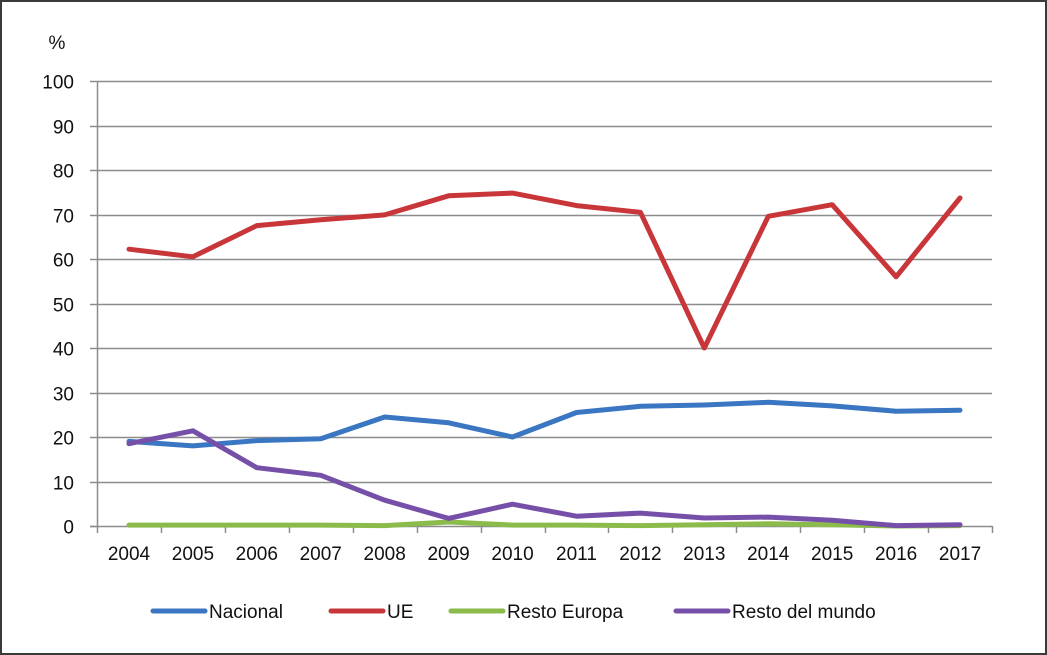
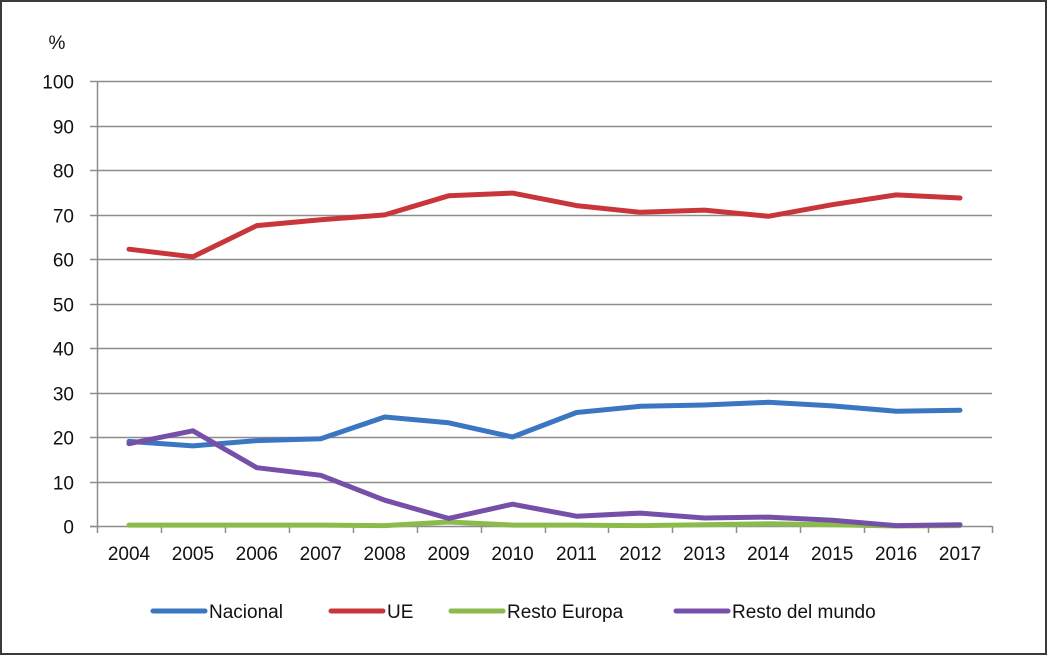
UE/2013: 40 -> 71
UE/2016: 56 -> 74
